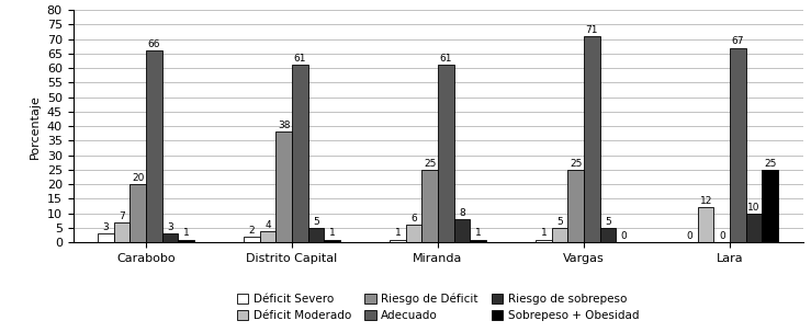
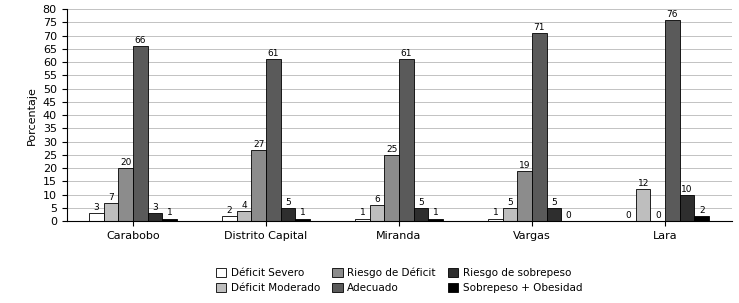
Riesgo de Déficit/Distrito Capital: 38 -> 27
Riesgo de sobrepeso/Miranda: 8 -> 5
Riesgo de Déficit/Vargas: 25 -> 19
Adecuado/Lara: 67 -> 76
Sobrepeso + Obesidad/Lara: 25 -> 2
